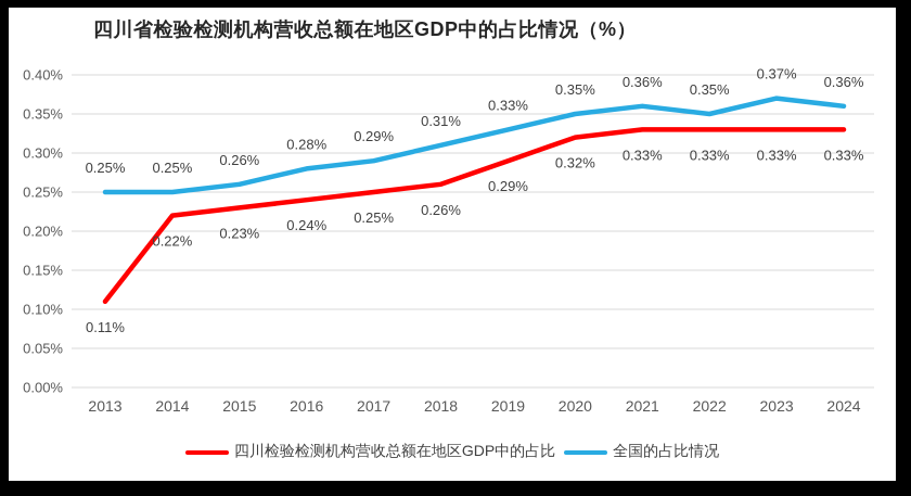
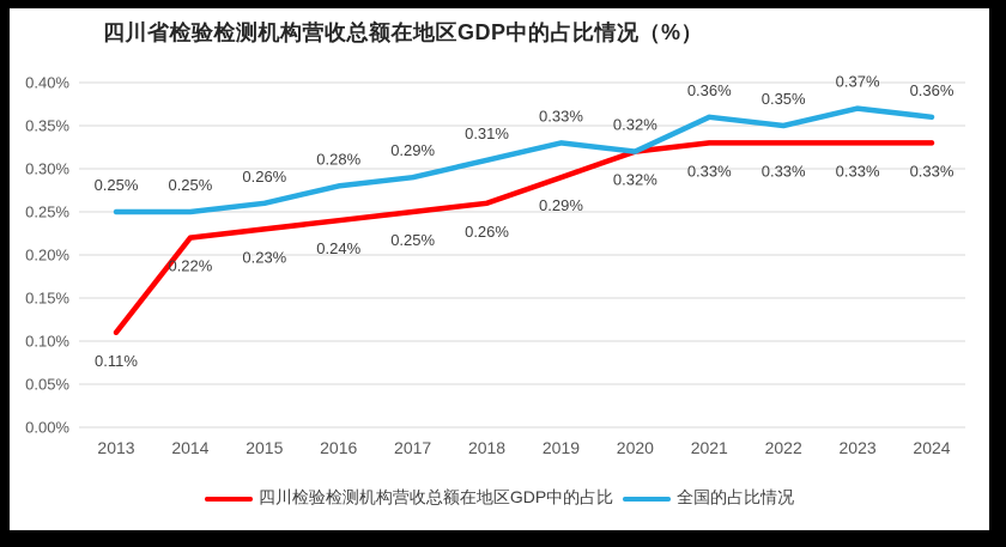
全国的占比情况/2020: 0.35% -> 0.32%
